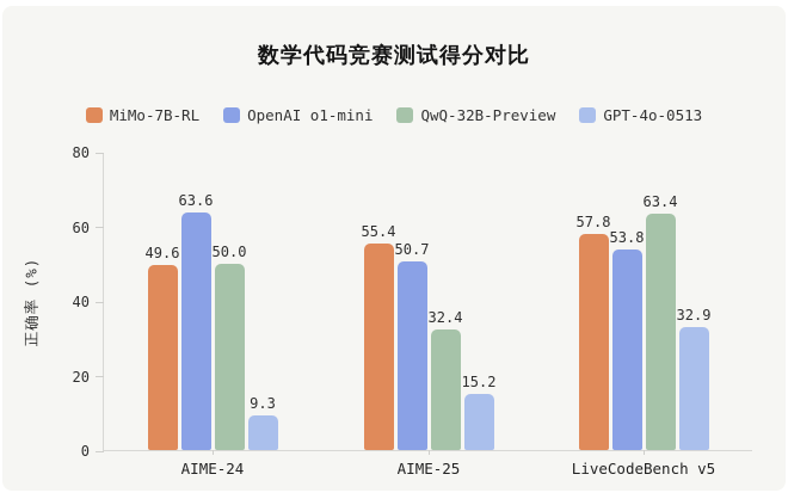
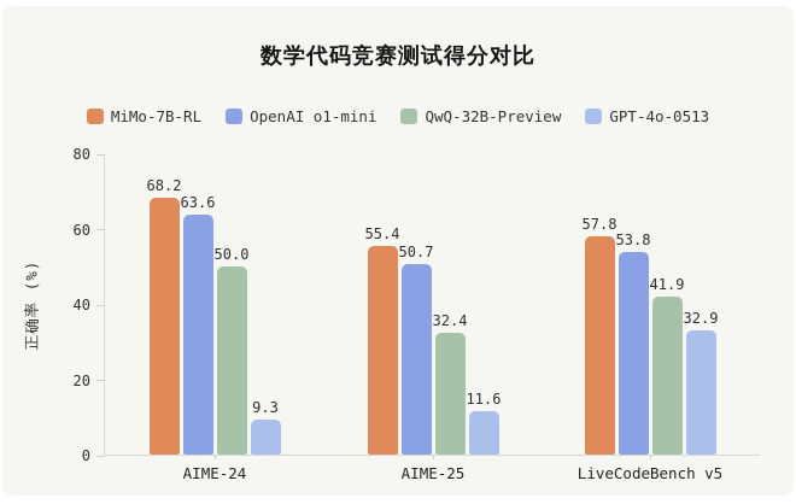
MiMo-7B-RL/AIME-24: 49.6 -> 68.2
GPT-4o-0513/AIME-25: 15.2 -> 11.6
QwQ-32B-Preview/LiveCodeBench v5: 63.4 -> 41.9
